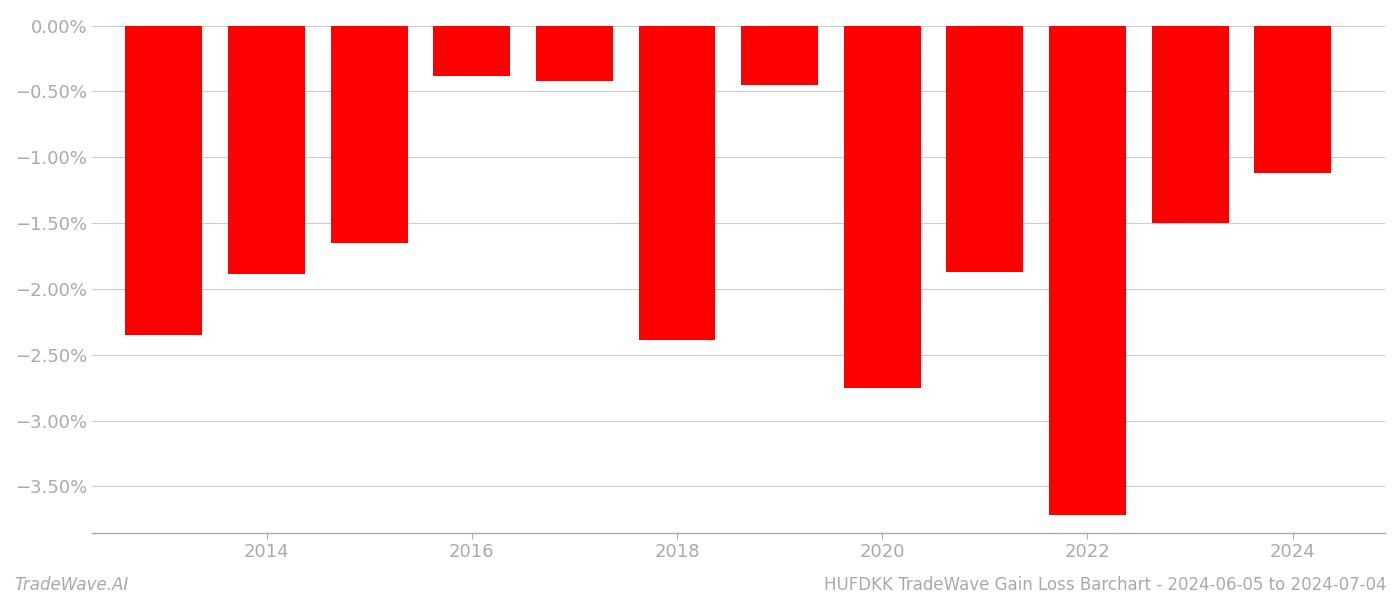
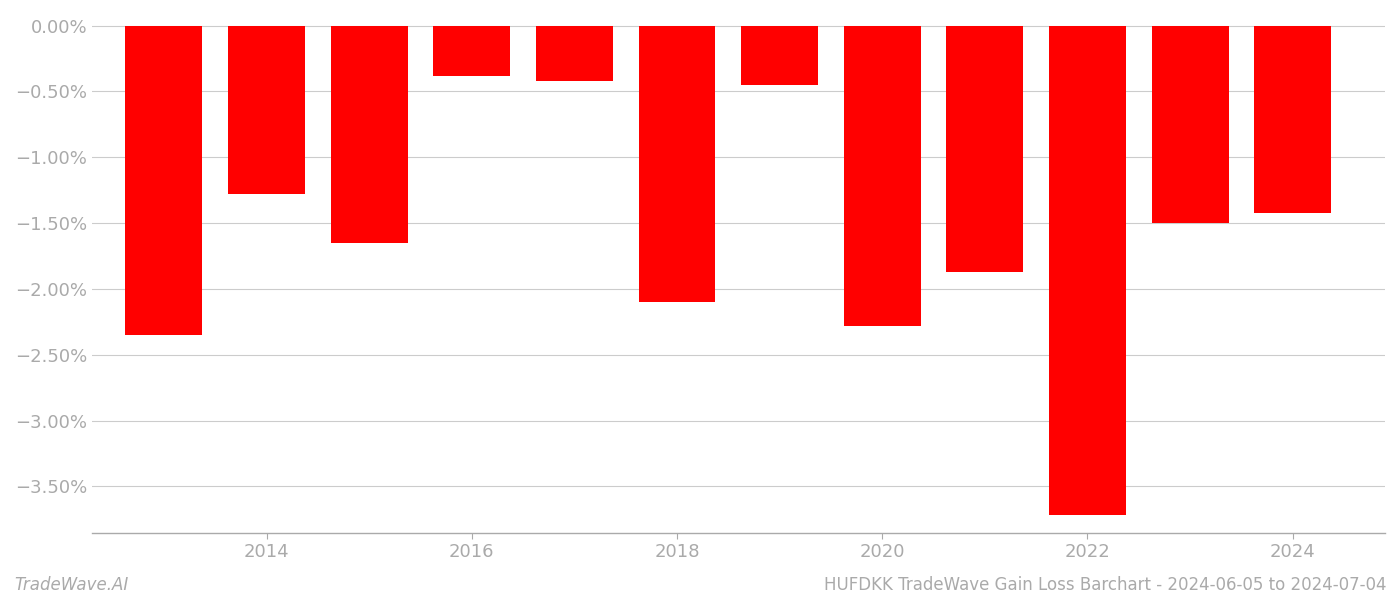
2014: -1.89% -> -1.28%
2018: -2.39% -> -2.10%
2020: -2.75% -> -2.28%
2024: -1.12% -> -1.42%
